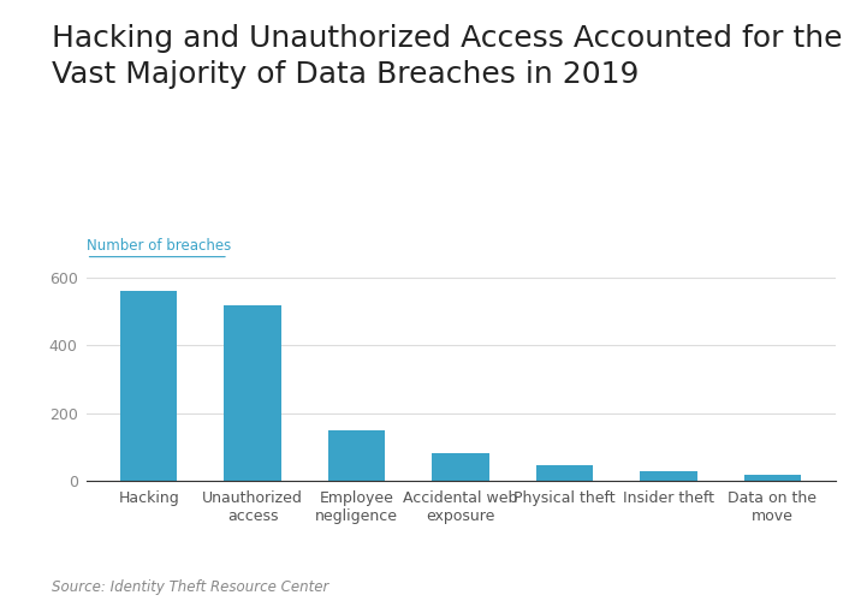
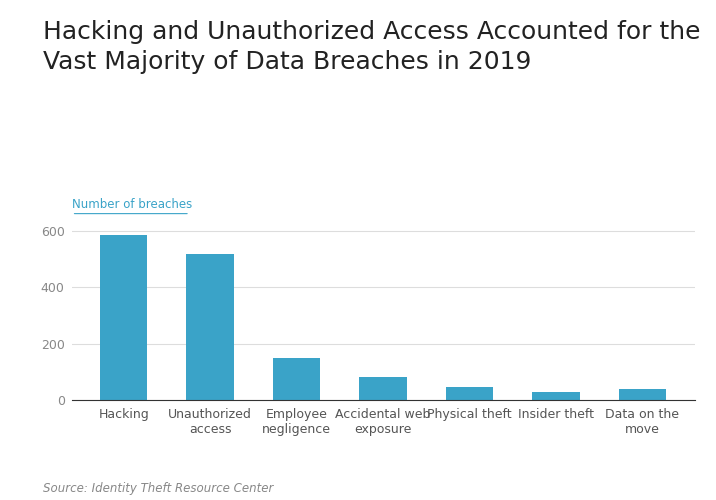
Hacking: 558 -> 585
Data on the move: 17 -> 40
